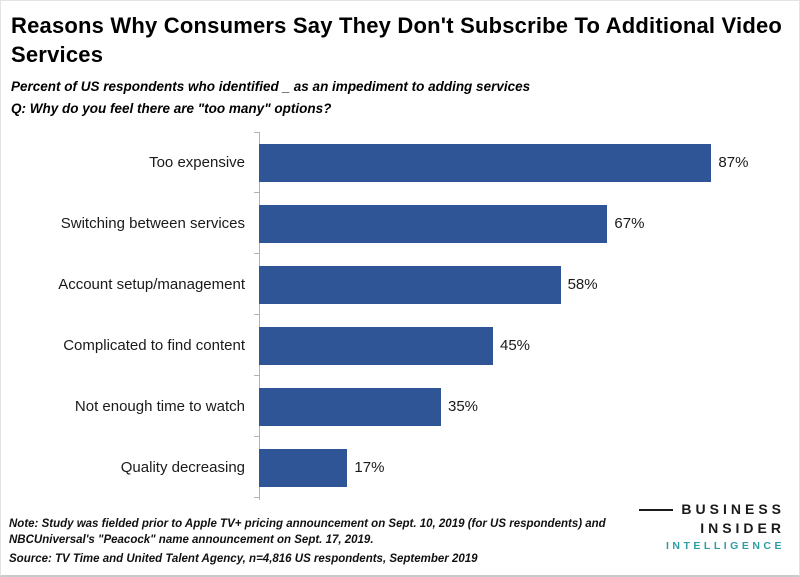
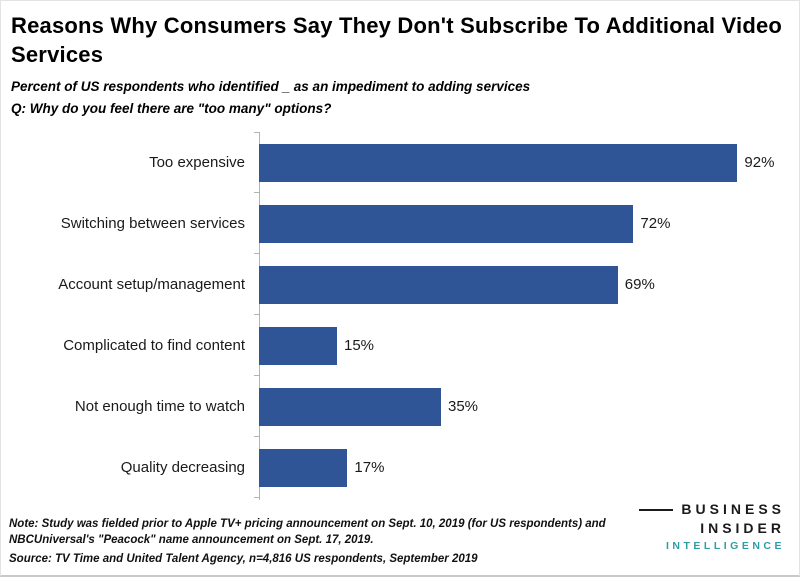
Too expensive: 87% -> 92%
Switching between services: 67% -> 72%
Account setup/management: 58% -> 69%
Complicated to find content: 45% -> 15%
